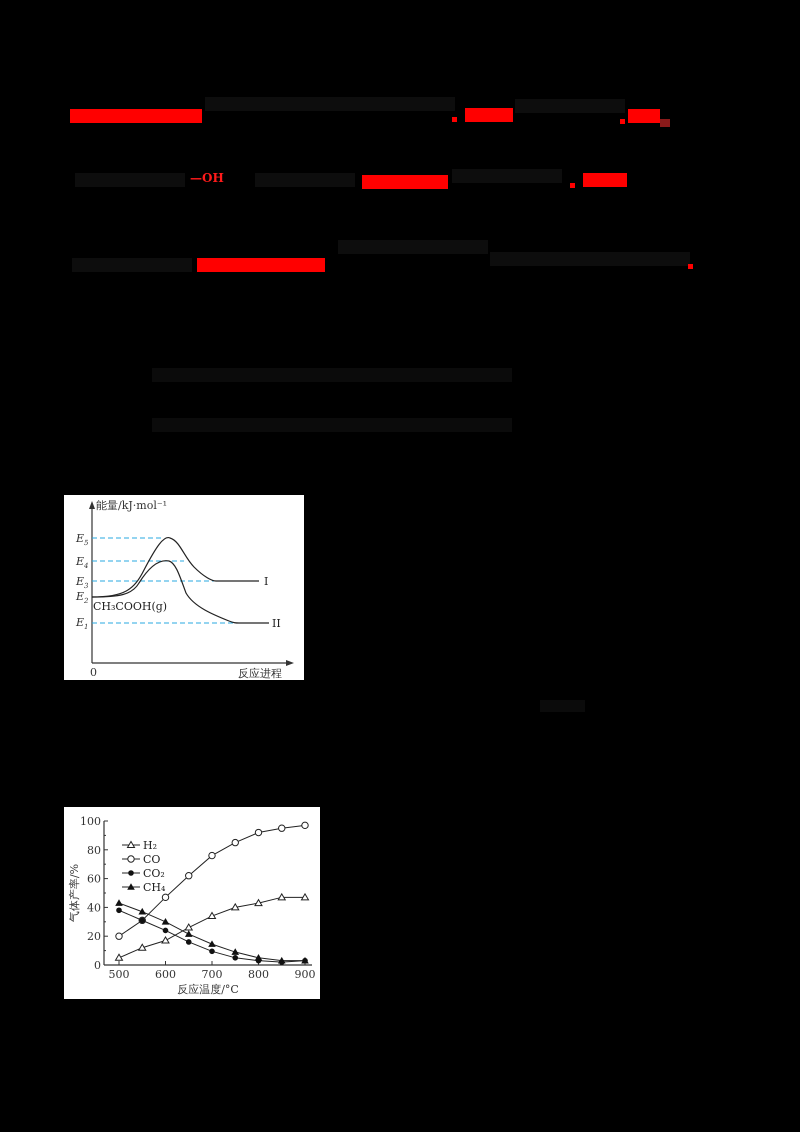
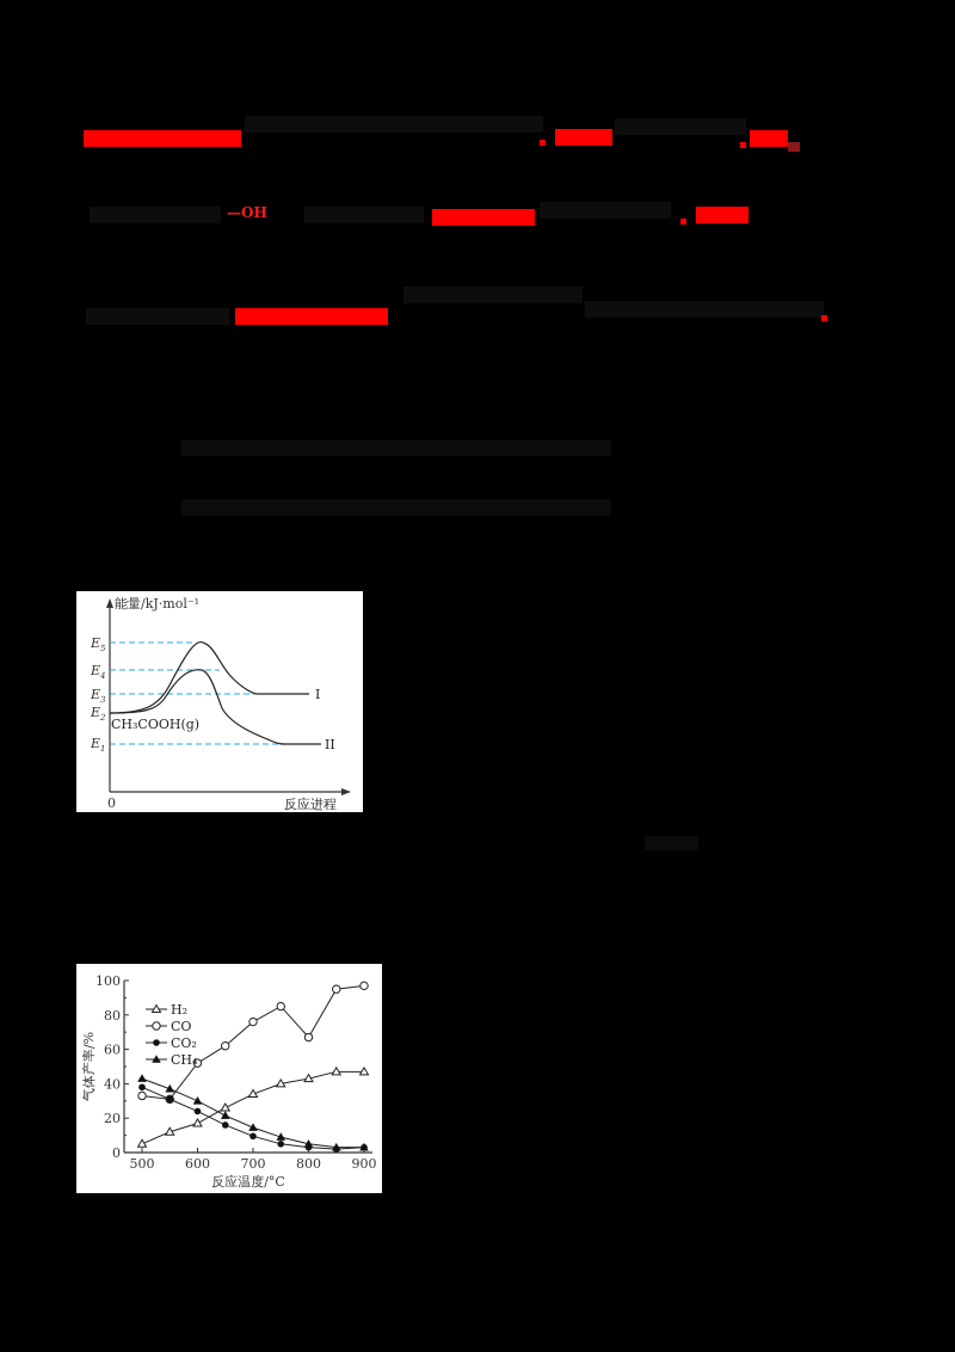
CO/500: 20 -> 33
CO/600: 47 -> 52
CO/800: 92 -> 67
